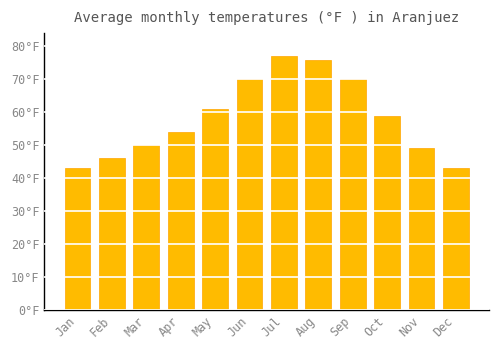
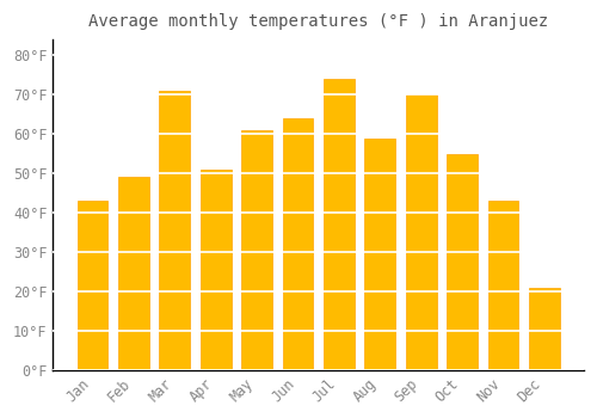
Feb: 46°F -> 49°F
Mar: 50°F -> 71°F
Apr: 54°F -> 51°F
Jun: 70°F -> 64°F
Jul: 77°F -> 74°F
Aug: 76°F -> 59°F
Oct: 59°F -> 55°F
Nov: 49°F -> 43°F
Dec: 43°F -> 21°F
